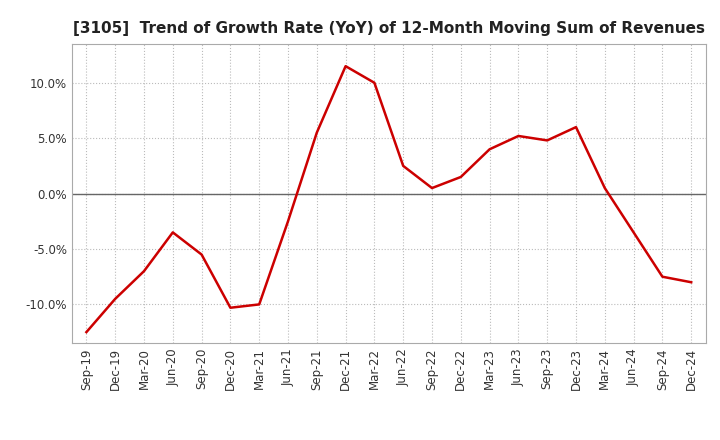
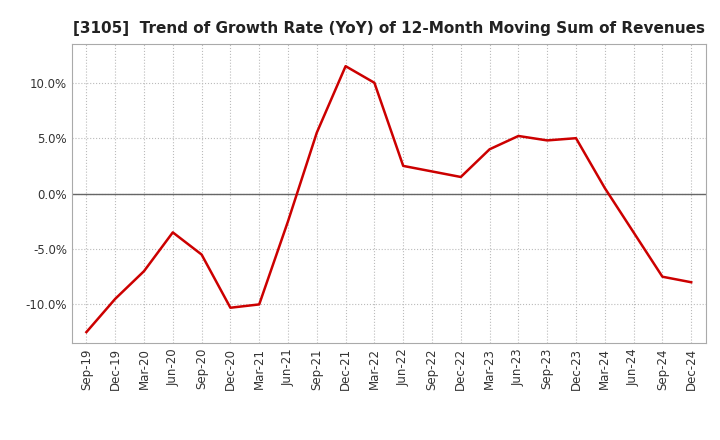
Sep-22: 0.5% -> 2.0%
Dec-23: 6.0% -> 5.0%
